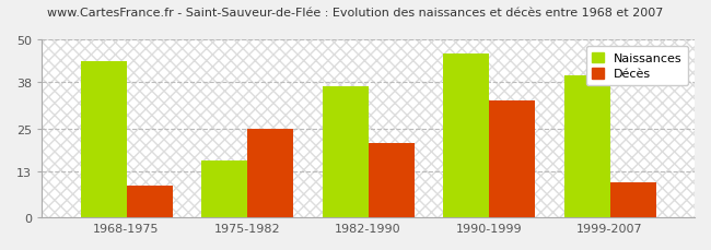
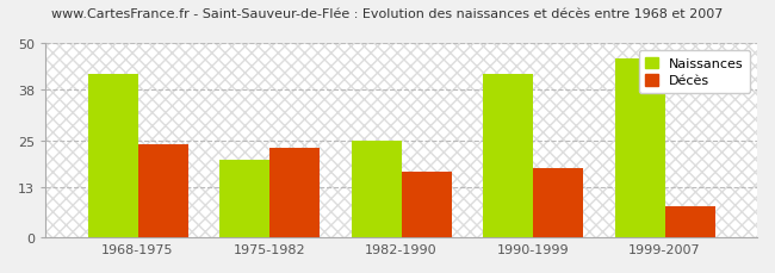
Naissances/1968-1975: 44 -> 42
Décès/1968-1975: 9 -> 24
Naissances/1975-1982: 16 -> 20
Décès/1975-1982: 25 -> 23
Naissances/1982-1990: 37 -> 25
Décès/1982-1990: 21 -> 17
Naissances/1990-1999: 46 -> 42
Décès/1990-1999: 33 -> 18
Naissances/1999-2007: 40 -> 46
Décès/1999-2007: 10 -> 8
